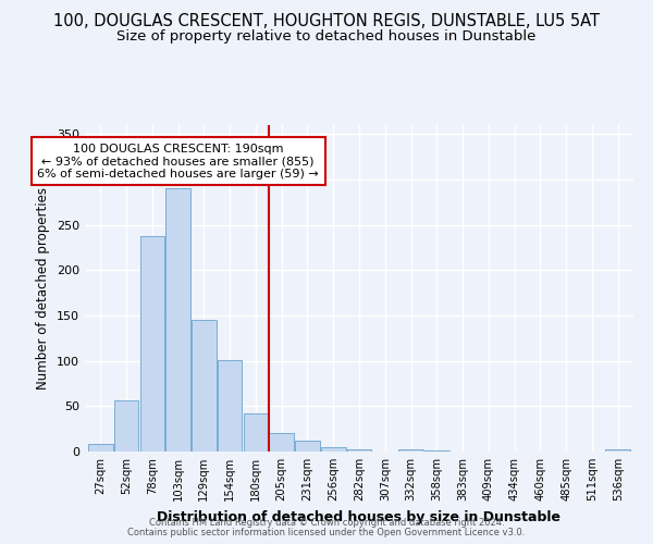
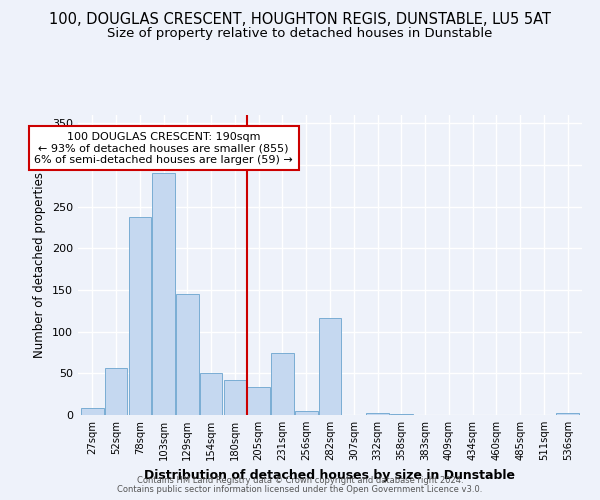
154sqm: 101 -> 50
205sqm: 21 -> 34
231sqm: 12 -> 74
282sqm: 2 -> 116
